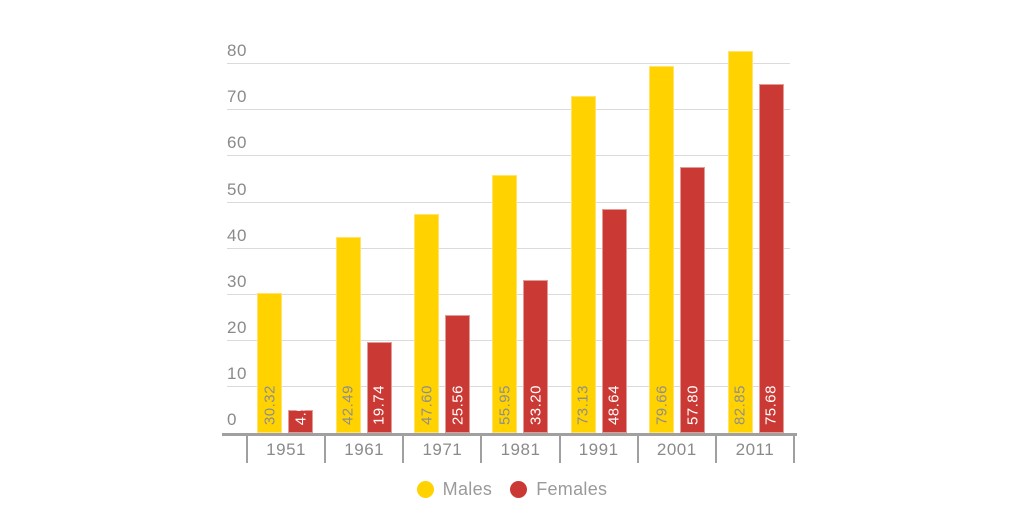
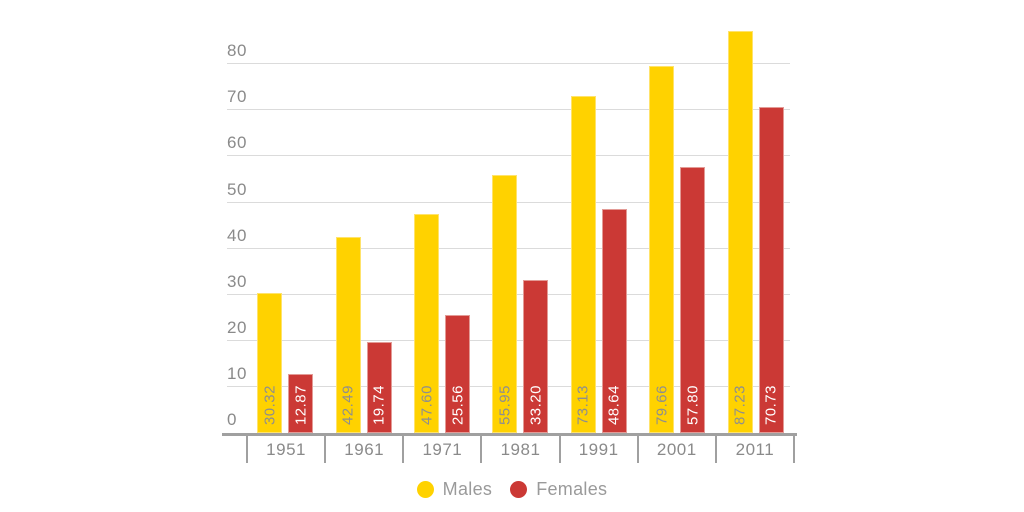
Females/1951: 4.94 -> 12.87
Males/2011: 82.85 -> 87.23
Females/2011: 75.68 -> 70.73
